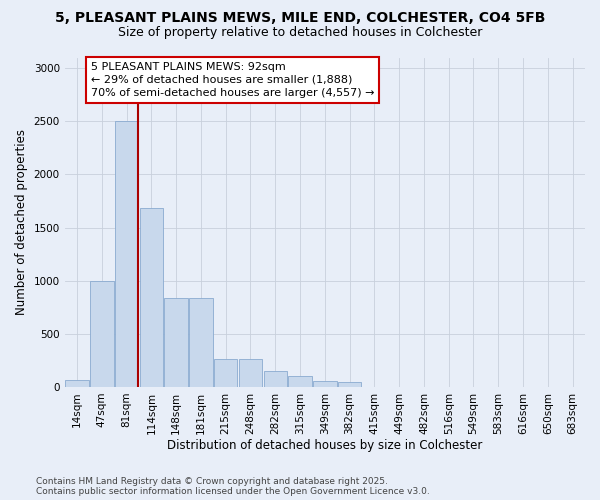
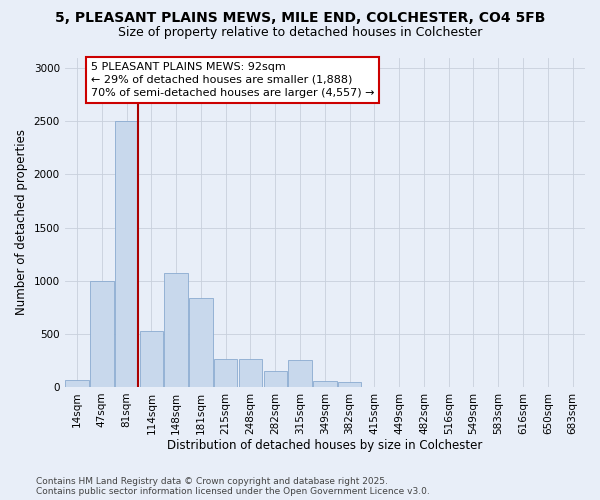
114sqm: 1680 -> 530
148sqm: 840 -> 1070
315sqm: 100 -> 250
